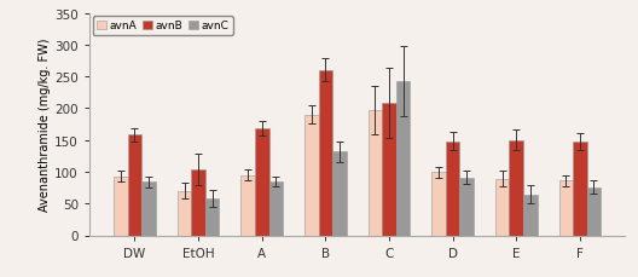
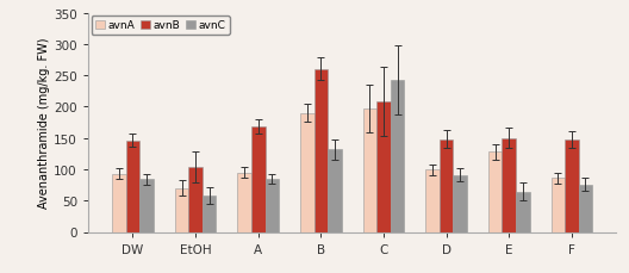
avnB/DW: 158 -> 146
avnA/E: 89 -> 128
